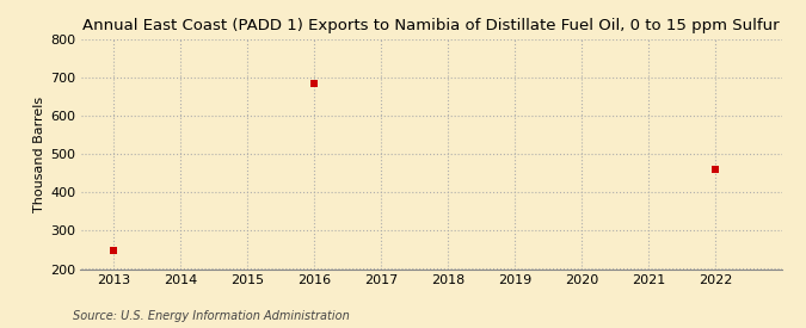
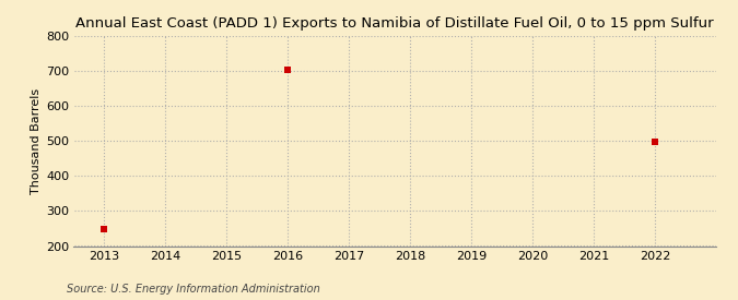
2016: 685 -> 703
2022: 460 -> 497
